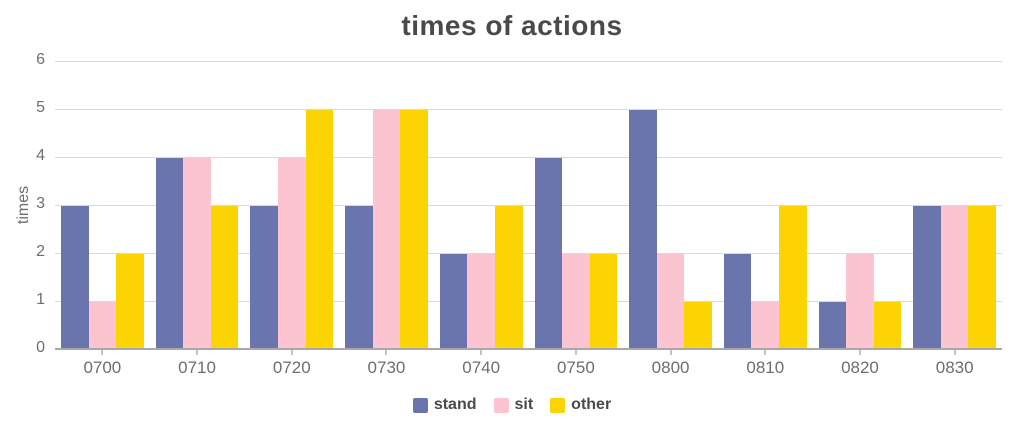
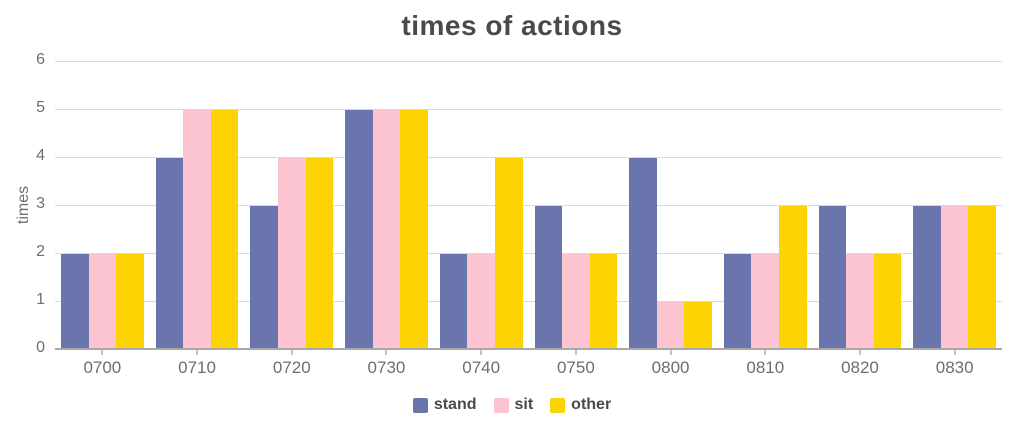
stand/0700: 3 -> 2
sit/0700: 1 -> 2
sit/0710: 4 -> 5
other/0710: 3 -> 5
other/0720: 5 -> 4
stand/0730: 3 -> 5
other/0740: 3 -> 4
stand/0750: 4 -> 3
stand/0800: 5 -> 4
sit/0800: 2 -> 1
sit/0810: 1 -> 2
stand/0820: 1 -> 3
other/0820: 1 -> 2
